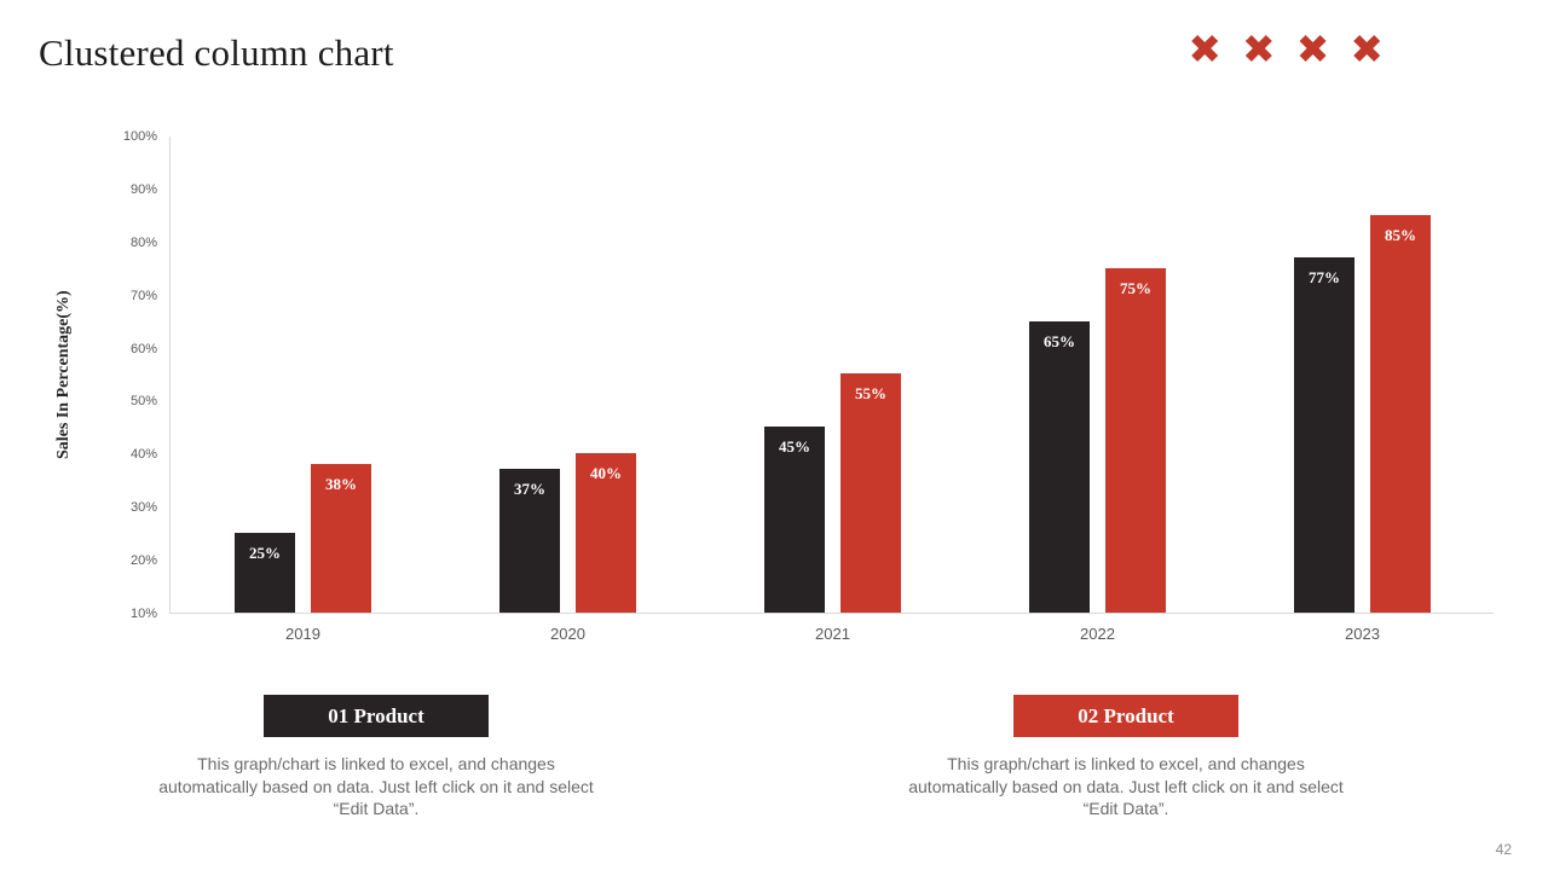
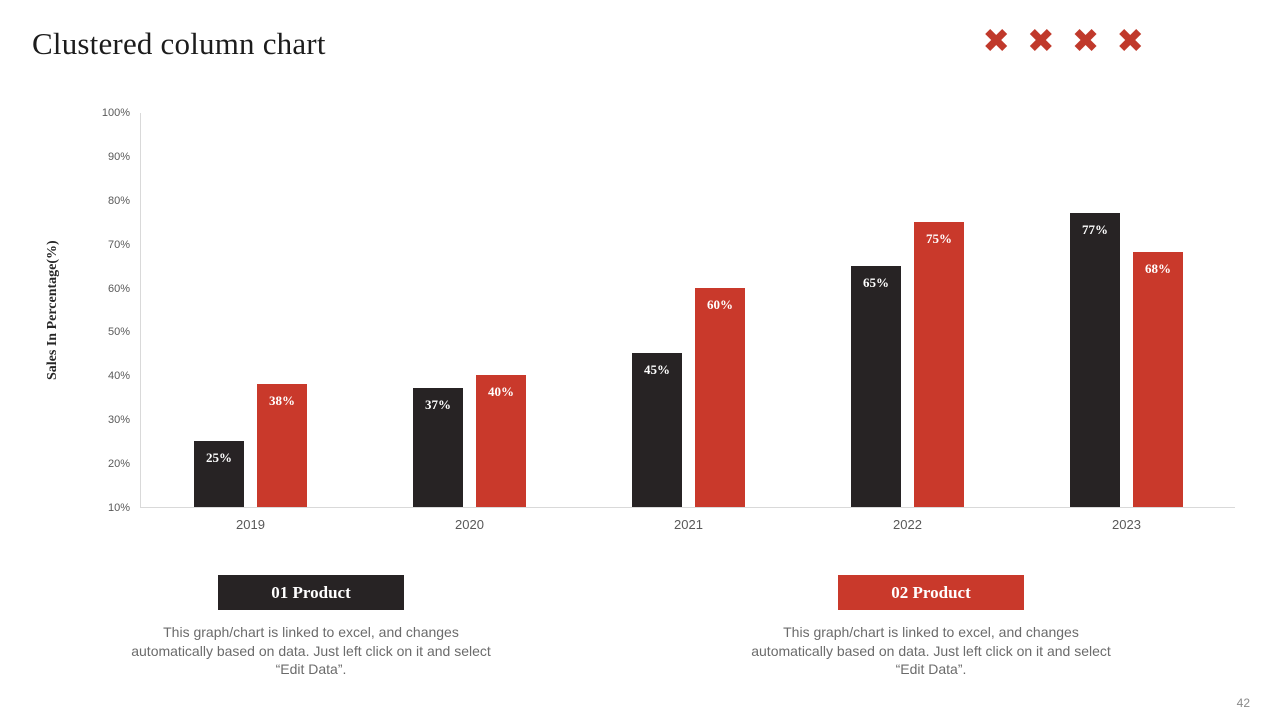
02 Product/2021: 55% -> 60%
02 Product/2023: 85% -> 68%
